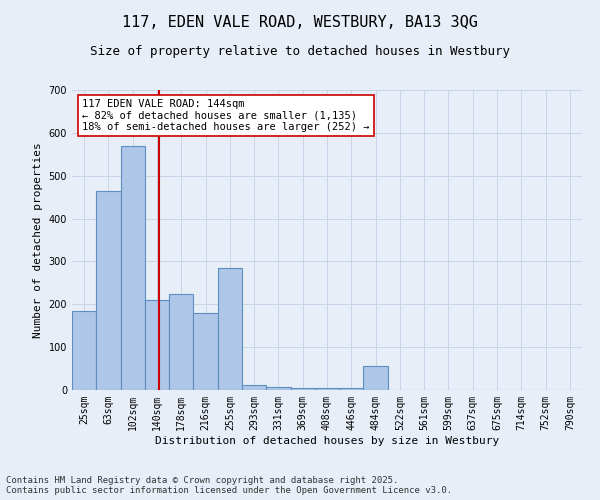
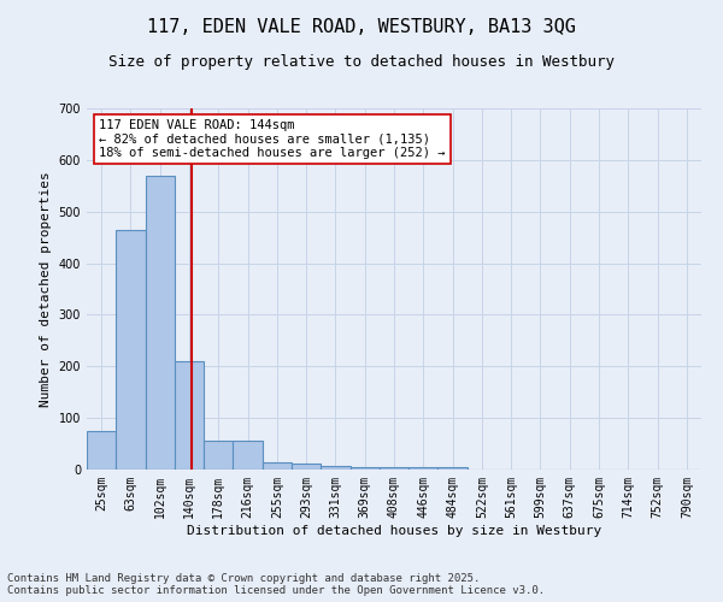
25sqm: 185 -> 75
178sqm: 225 -> 57
216sqm: 180 -> 57
255sqm: 285 -> 15
484sqm: 55 -> 5
